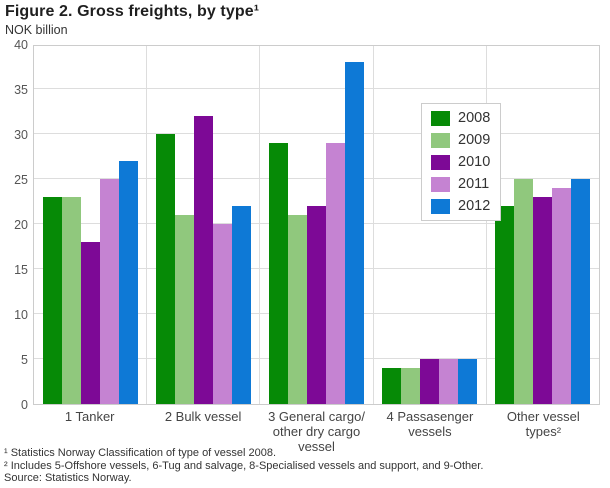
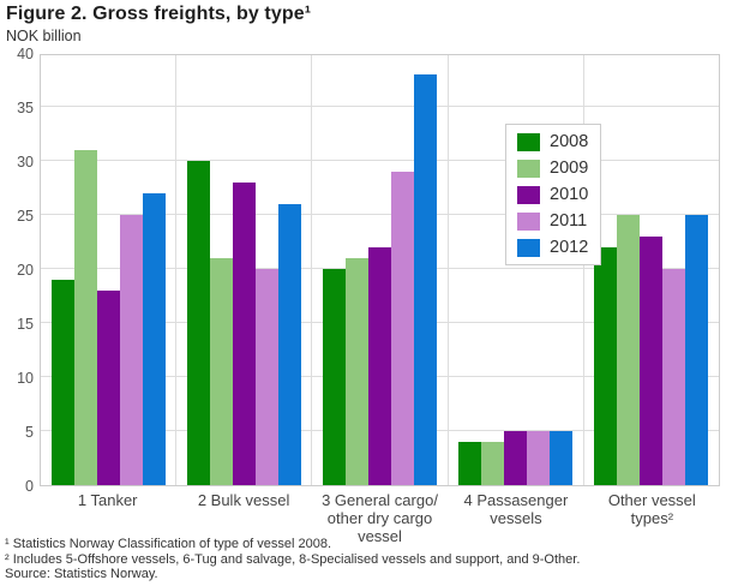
2008/1 Tanker: 23 -> 19
2009/1 Tanker: 23 -> 31
2010/2 Bulk vessel: 32 -> 28
2012/2 Bulk vessel: 22 -> 26
2008/3 General cargo/ other dry cargo vessel: 29 -> 20
2011/Other vessel types²: 24 -> 20
